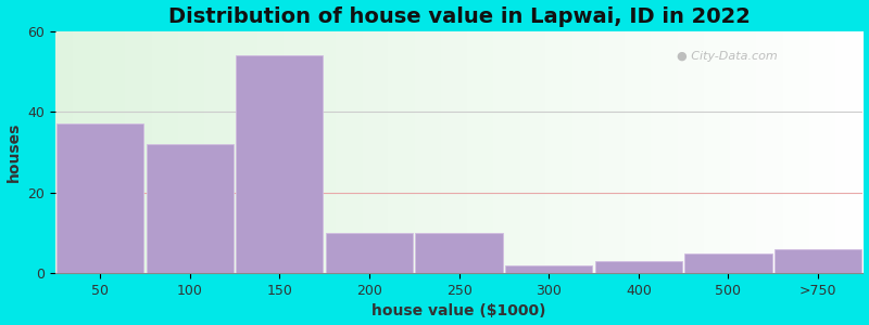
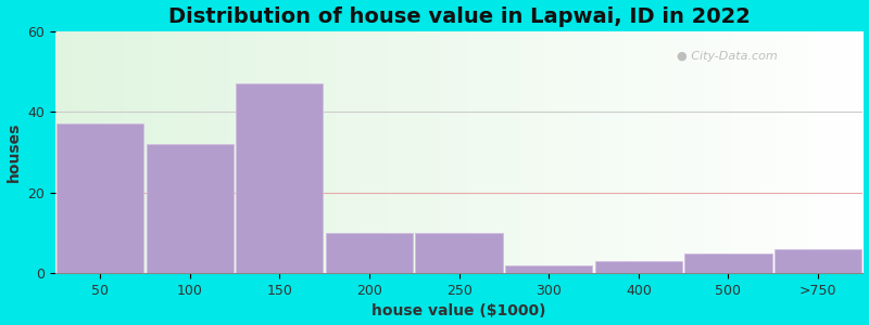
150: 54 -> 47
